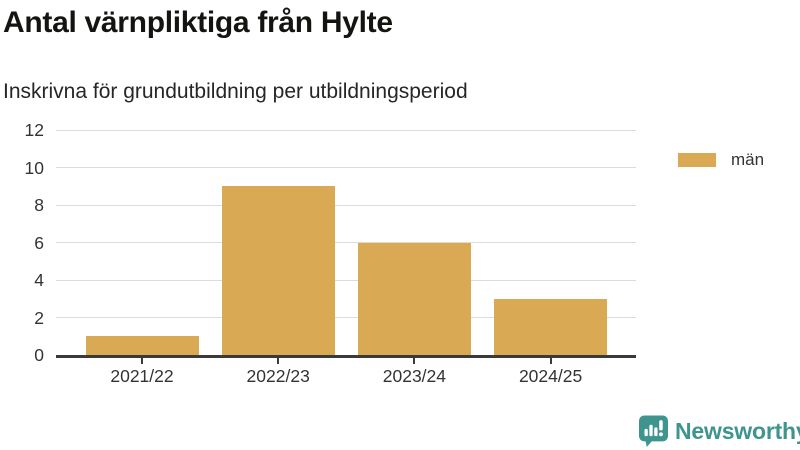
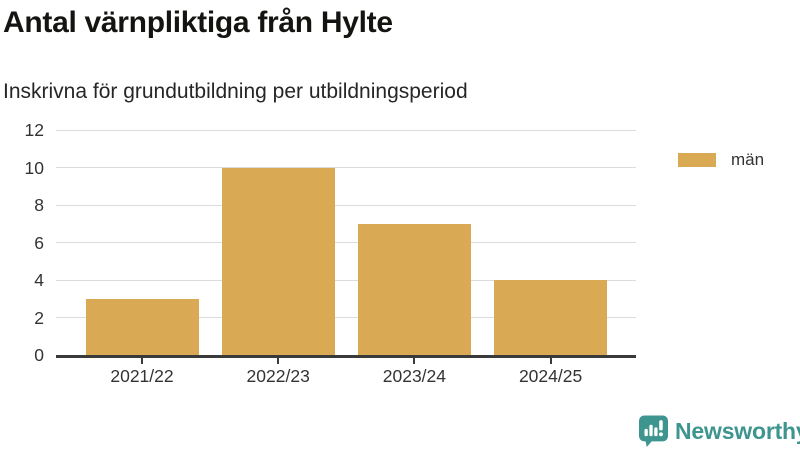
2021/22: 1 -> 3
2022/23: 9 -> 10
2023/24: 6 -> 7
2024/25: 3 -> 4
